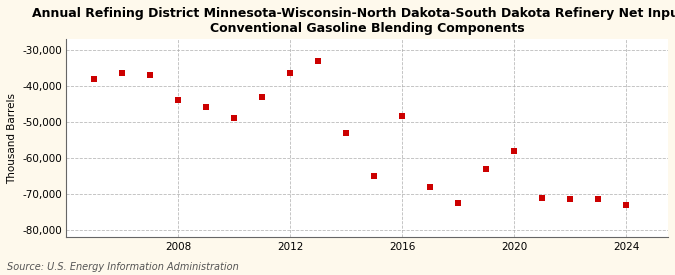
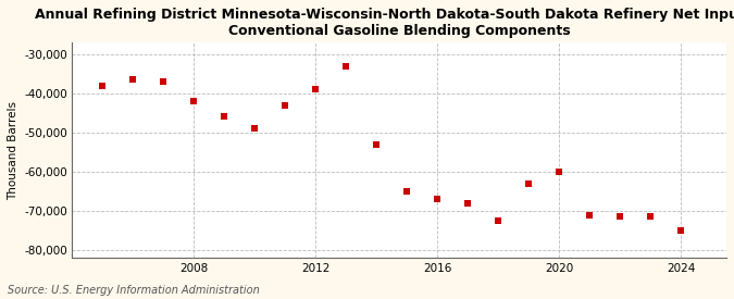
2008: -44,000 -> -42,000
2012: -36,500 -> -39,000
2016: -48,500 -> -67,000
2020: -58,000 -> -60,000
2024: -73,000 -> -75,000
